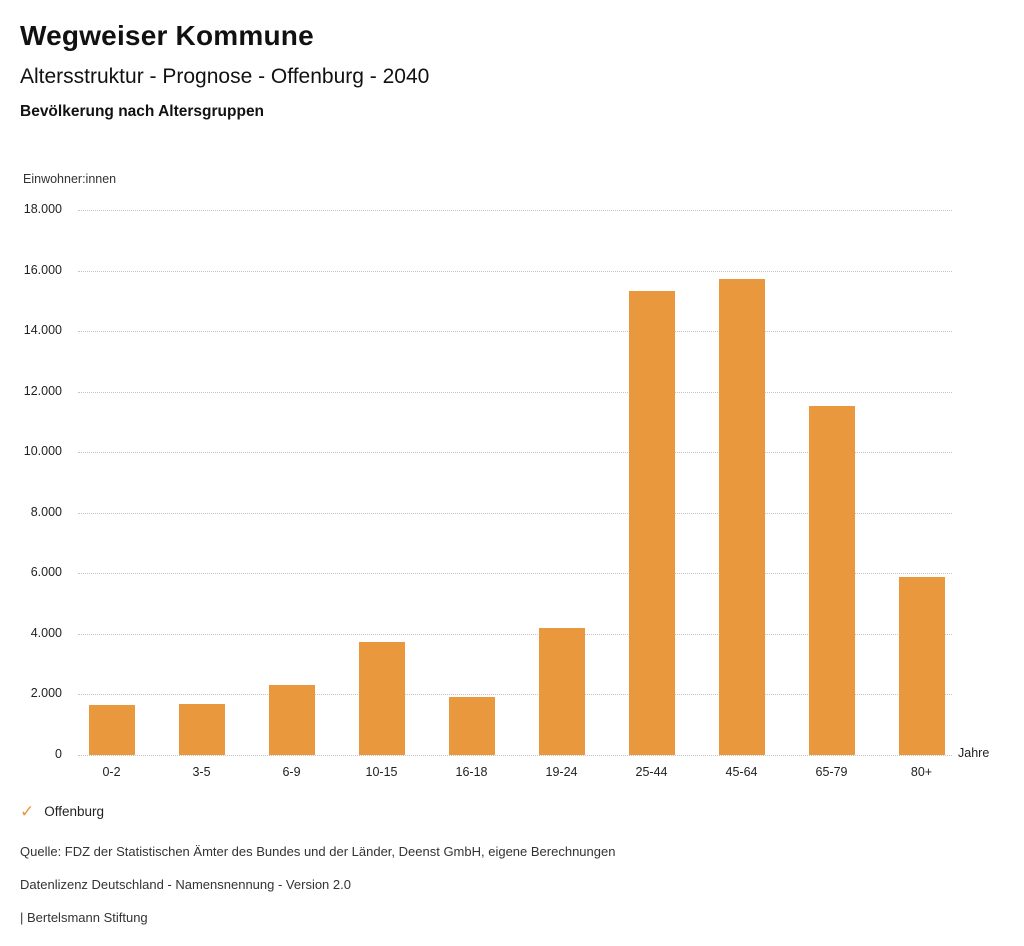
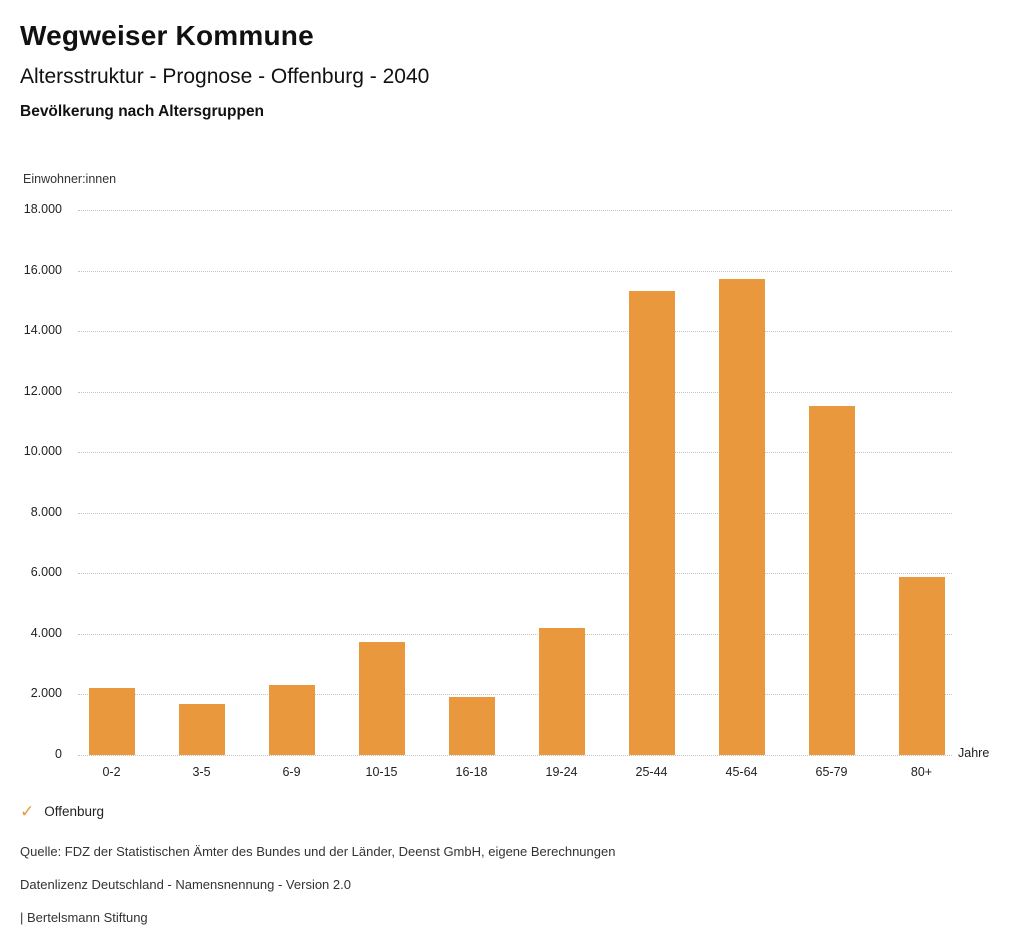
0-2: 1600 -> 2200
